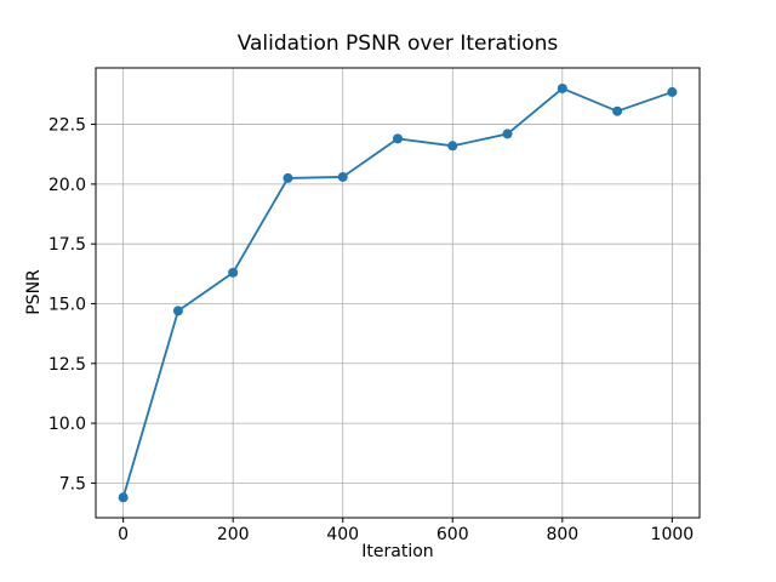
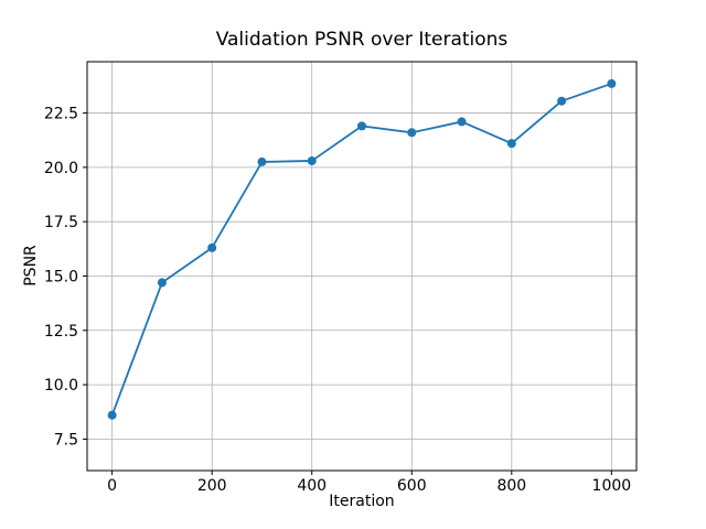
0: 6.9 -> 8.6
800: 24.0 -> 21.1
